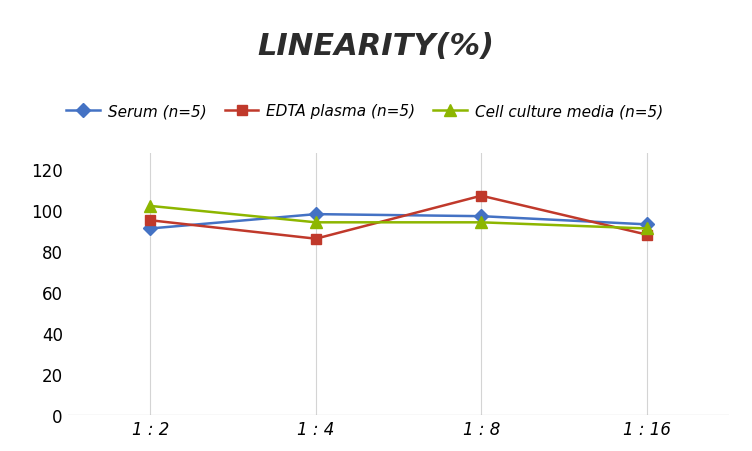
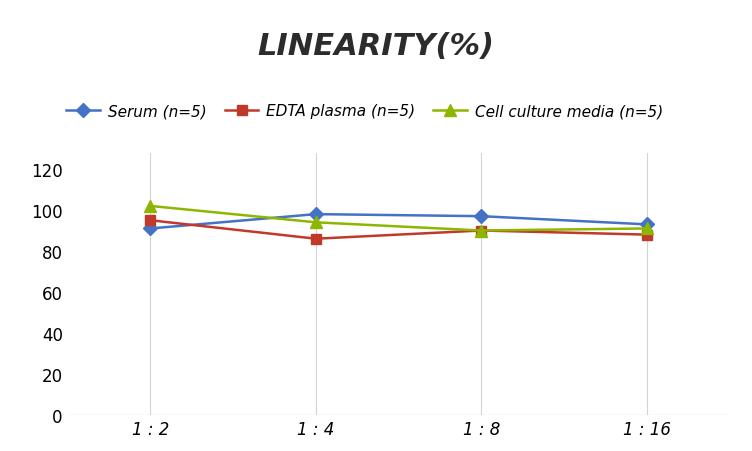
EDTA plasma (n=5)/1 : 8: 107 -> 90
Cell culture media (n=5)/1 : 8: 94 -> 90
